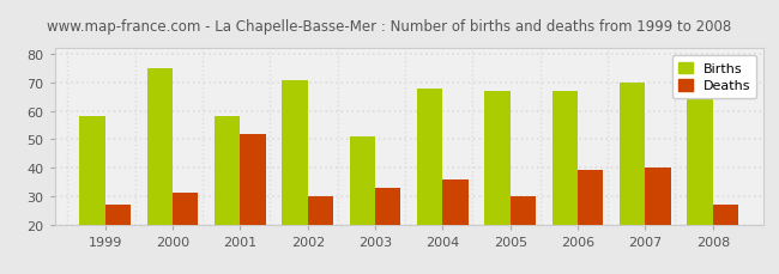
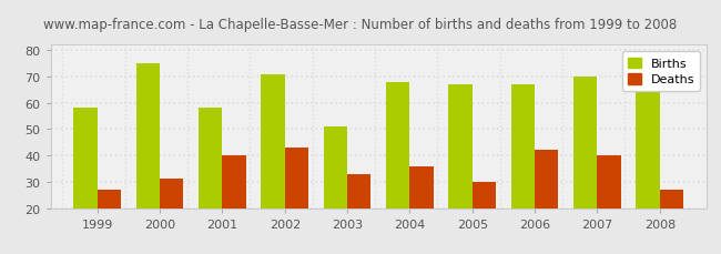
Deaths/2001: 52 -> 40
Deaths/2002: 30 -> 43
Deaths/2006: 39 -> 42
